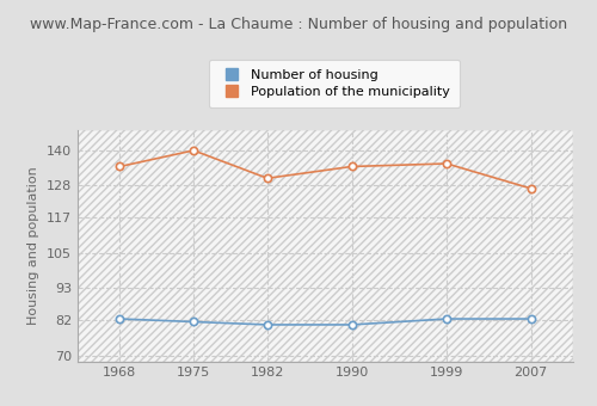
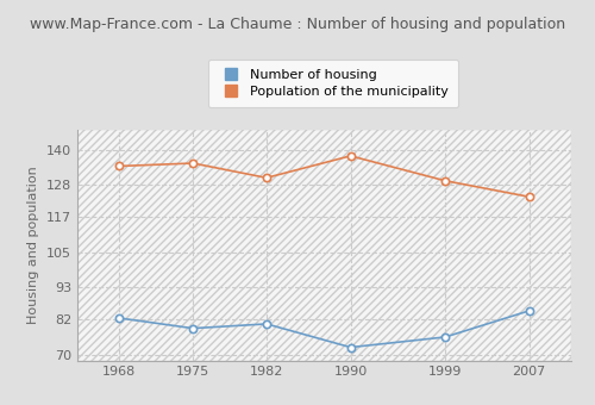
Number of housing/1975: 81.5 -> 79.0
Population of the municipality/1975: 140.0 -> 135.5
Number of housing/1990: 80.5 -> 72.5
Population of the municipality/1990: 134.5 -> 138.0
Number of housing/1999: 82.5 -> 76.0
Population of the municipality/1999: 135.5 -> 129.5
Number of housing/2007: 82.5 -> 85.0
Population of the municipality/2007: 127.0 -> 124.0
